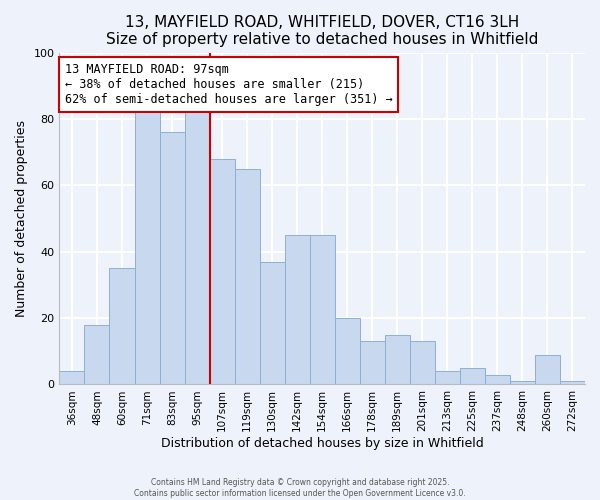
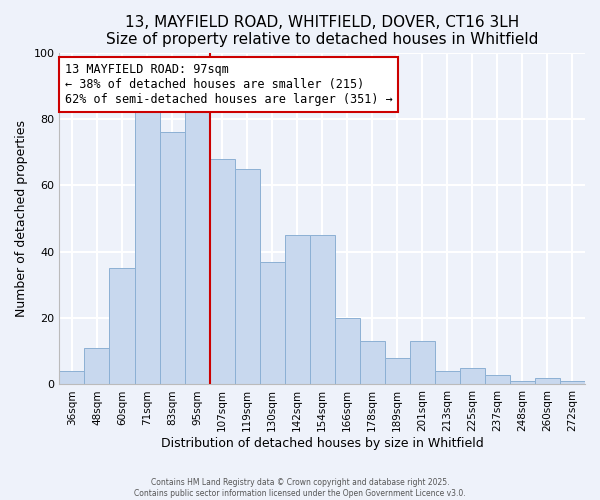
48sqm: 18 -> 11
189sqm: 15 -> 8
260sqm: 9 -> 2
